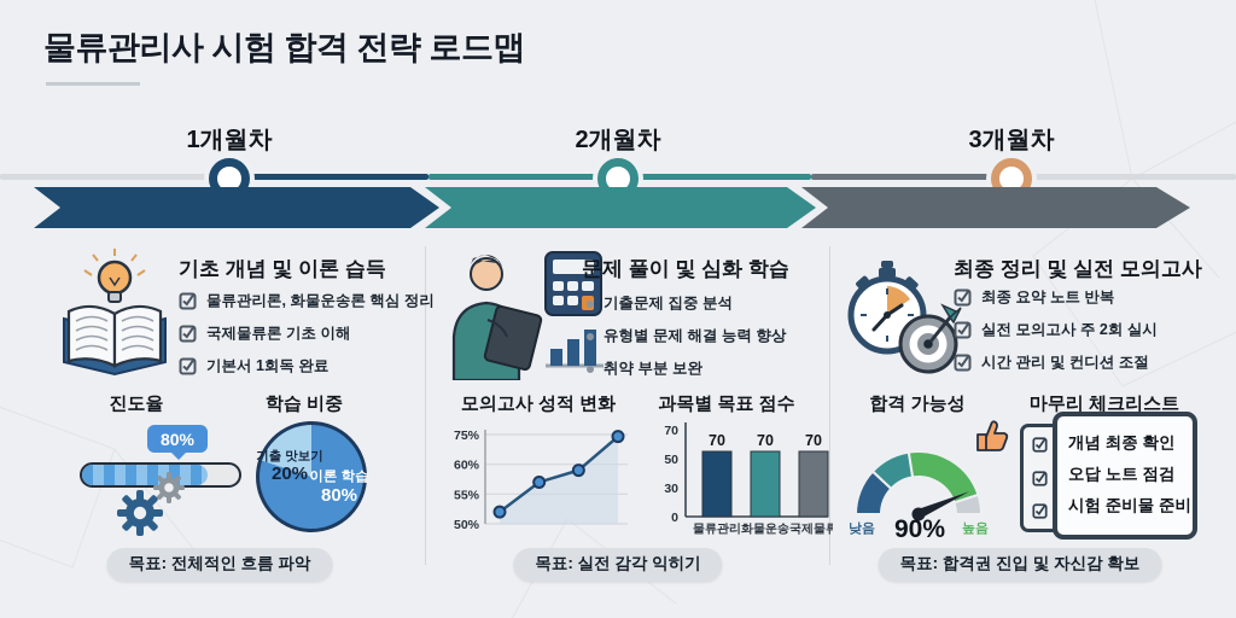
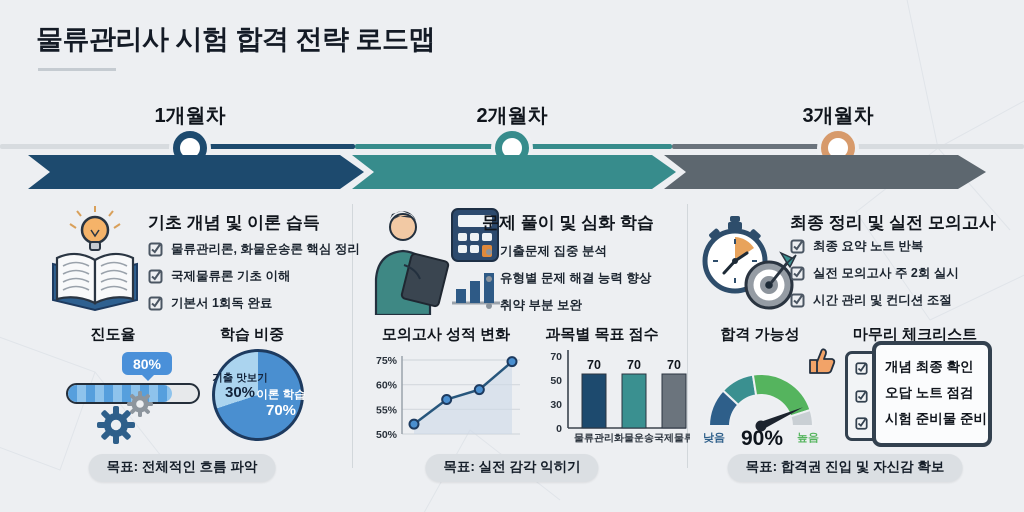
학습 비중/이론 학습: 80% -> 70%
학습 비중/기출 맛보기: 20% -> 30%
